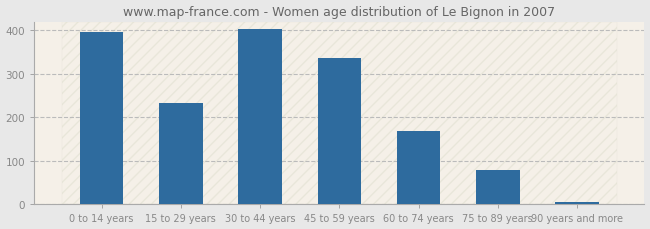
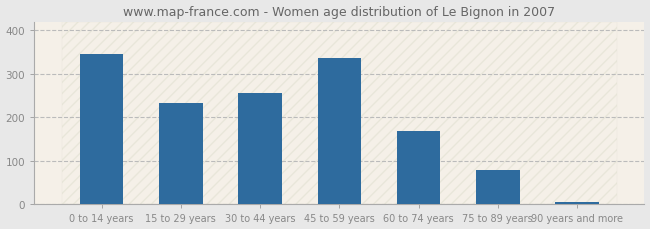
0 to 14 years: 395 -> 345
30 to 44 years: 403 -> 255
